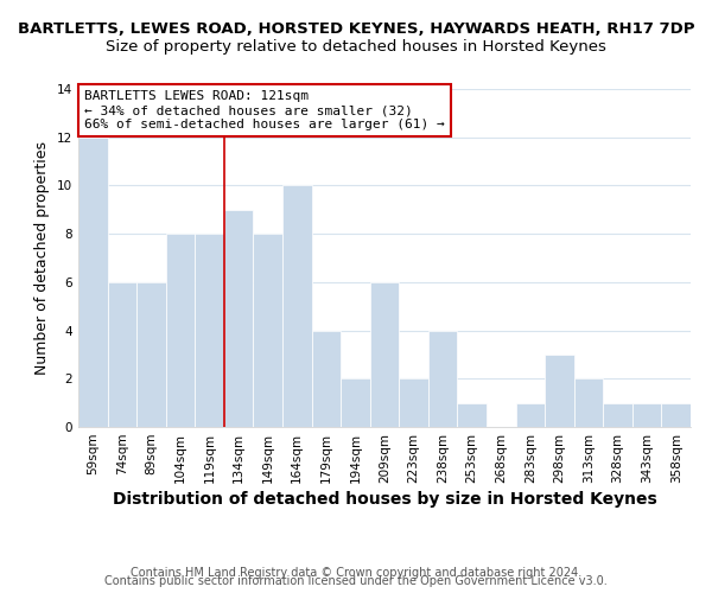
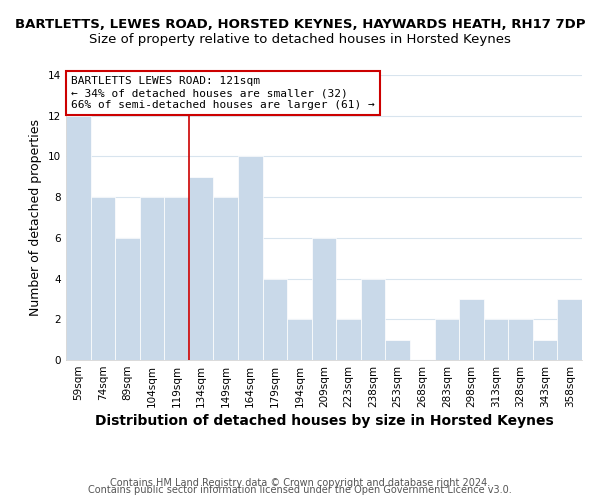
74sqm: 6 -> 8
283sqm: 1 -> 2
328sqm: 1 -> 2
358sqm: 1 -> 3
